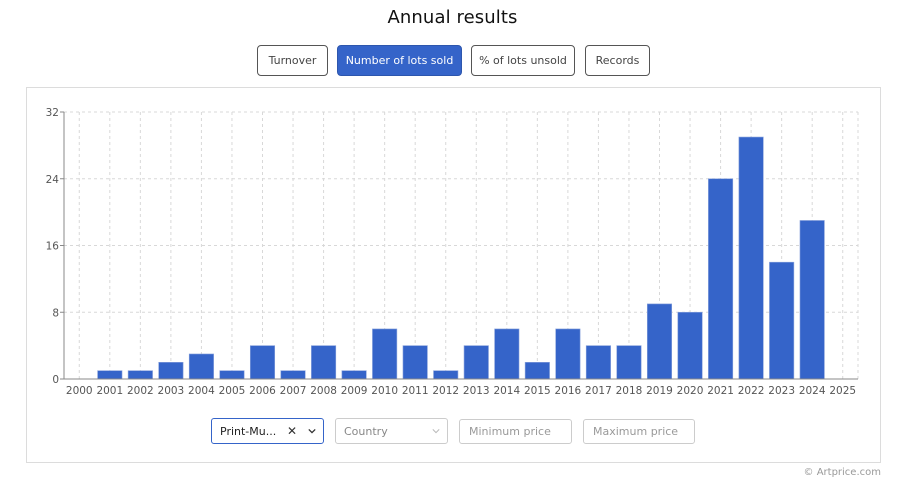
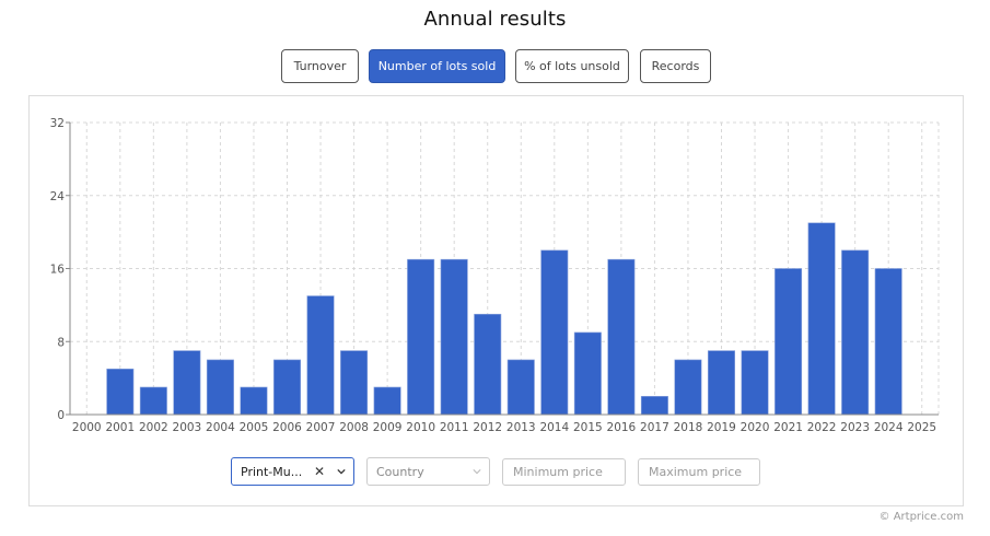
2001: 1 -> 5
2002: 1 -> 3
2003: 2 -> 7
2004: 3 -> 6
2005: 1 -> 3
2006: 4 -> 6
2007: 1 -> 13
2008: 4 -> 7
2009: 1 -> 3
2010: 6 -> 17
2011: 4 -> 17
2012: 1 -> 11
2013: 4 -> 6
2014: 6 -> 18
2015: 2 -> 9
2016: 6 -> 17
2017: 4 -> 2
2018: 4 -> 6
2019: 9 -> 7
2020: 8 -> 7
2021: 24 -> 16
2022: 29 -> 21
2023: 14 -> 18
2024: 19 -> 16
